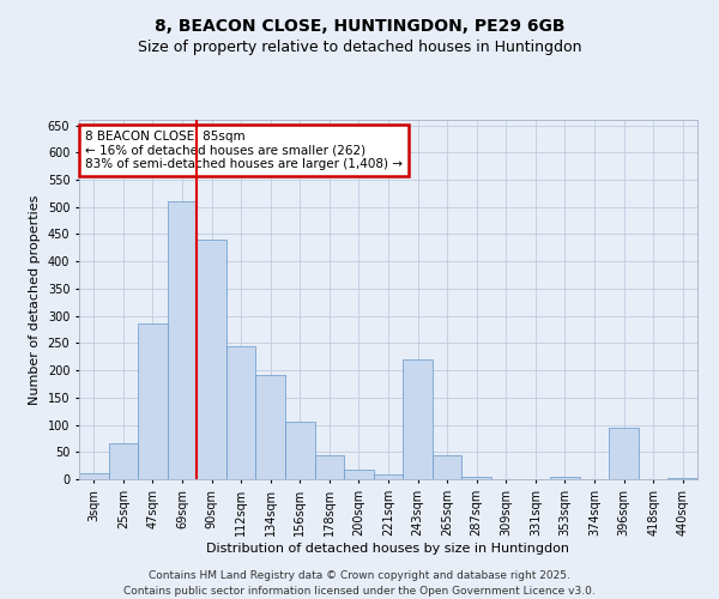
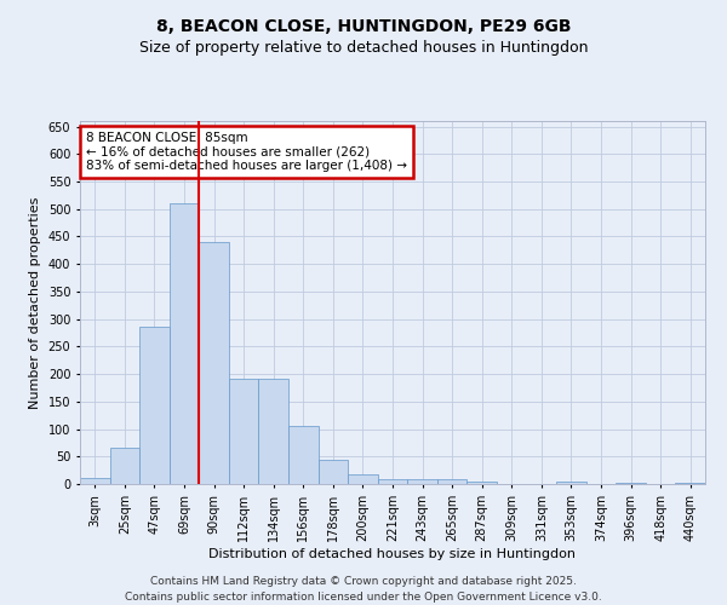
112sqm: 245 -> 192
243sqm: 220 -> 9
265sqm: 45 -> 9
396sqm: 95 -> 3
